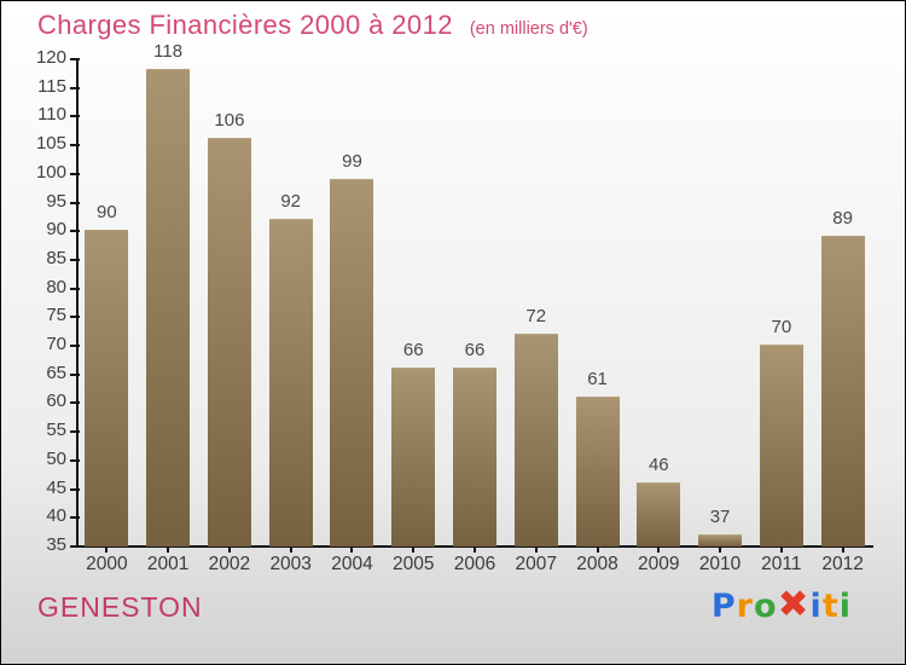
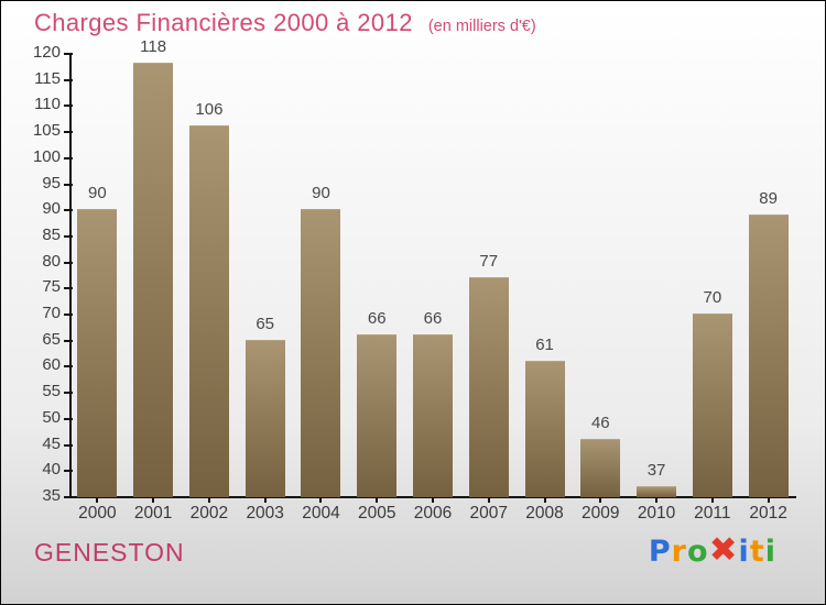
2003: 92 -> 65
2004: 99 -> 90
2007: 72 -> 77
